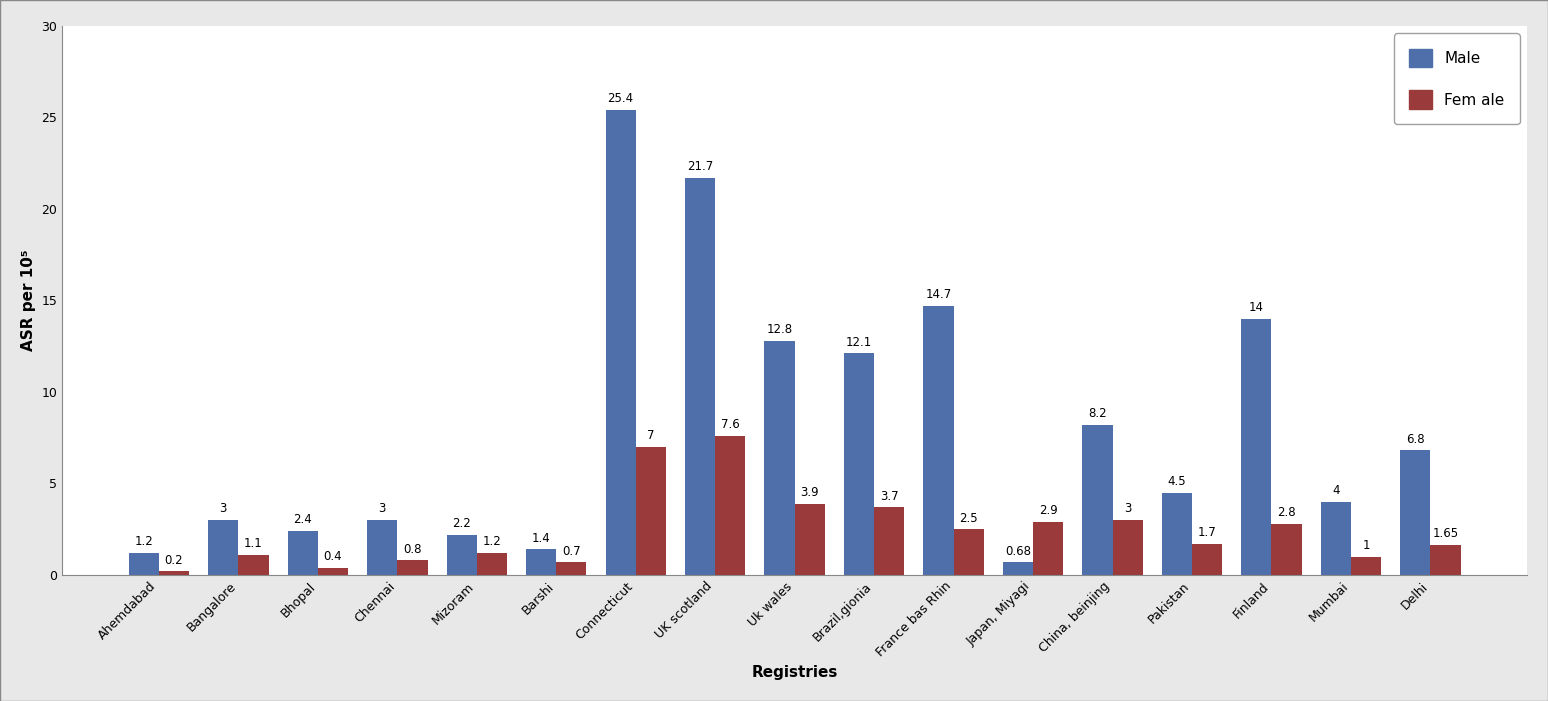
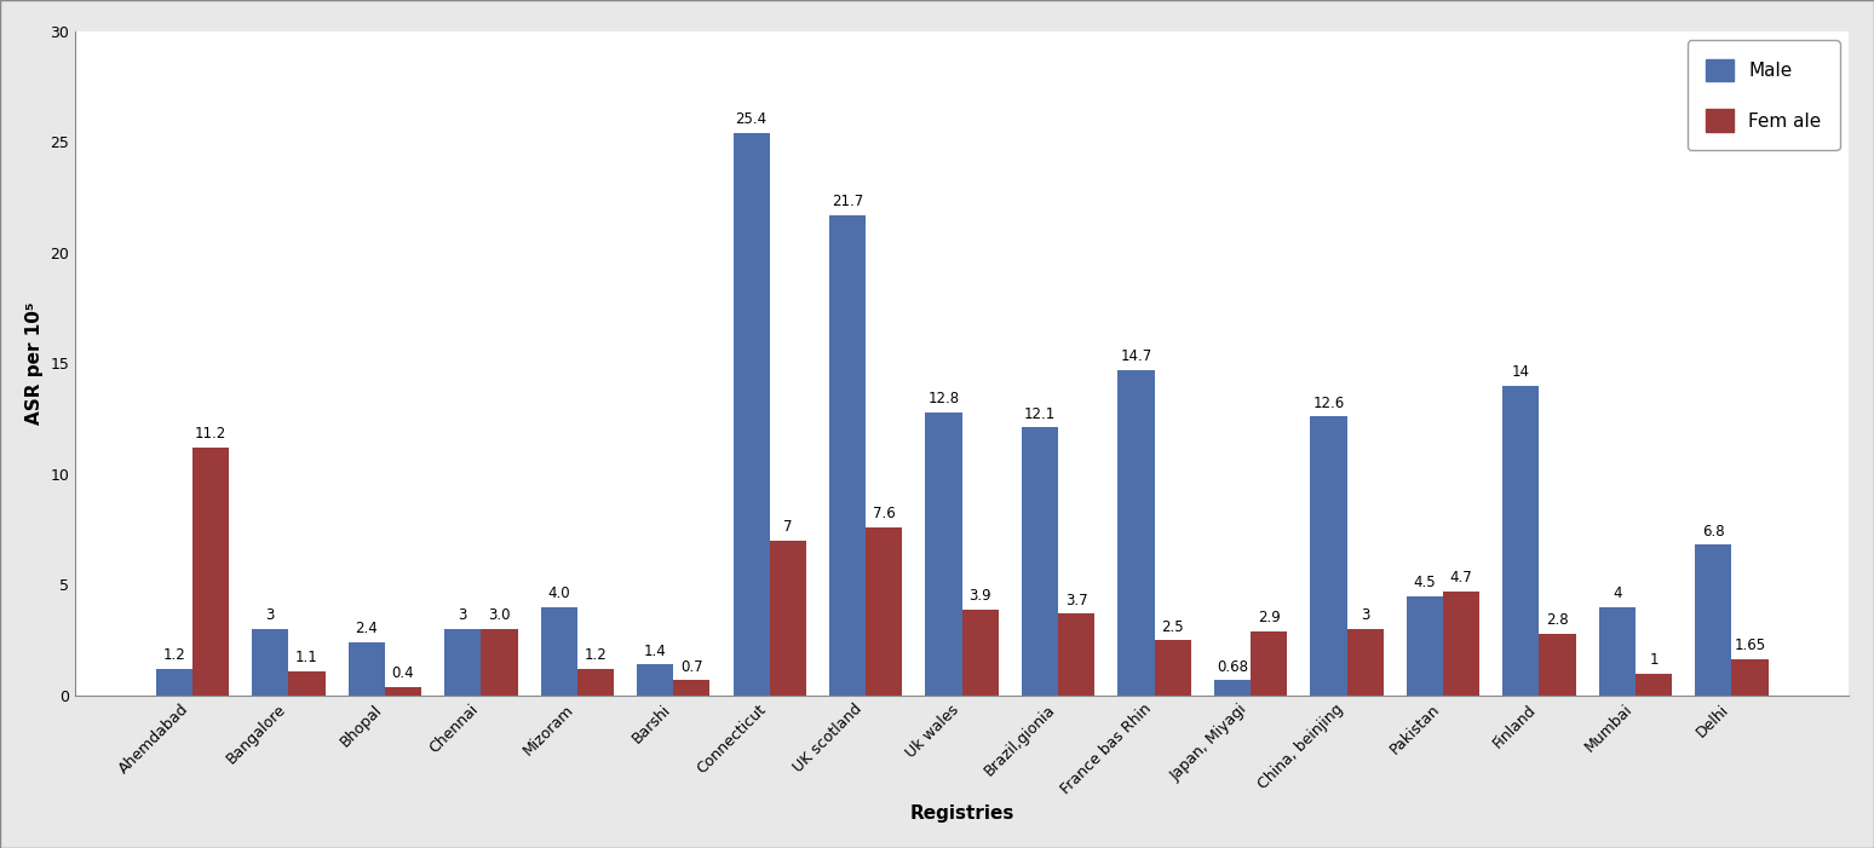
Fem ale/Ahemdabad: 0.2 -> 11.2
Fem ale/Chennai: 0.8 -> 3.0
Male/Mizoram: 2.2 -> 4.0
Male/China, beinjing: 8.2 -> 12.6
Fem ale/Pakistan: 1.7 -> 4.7
